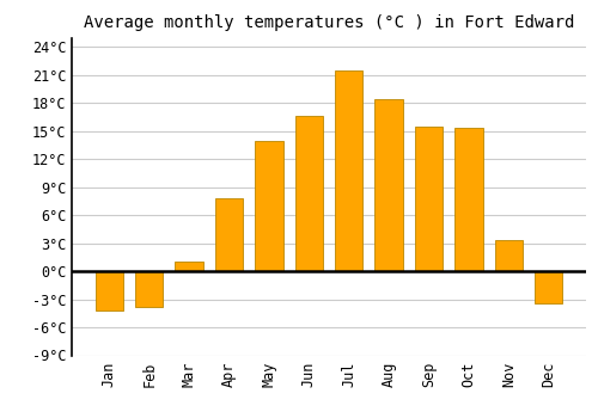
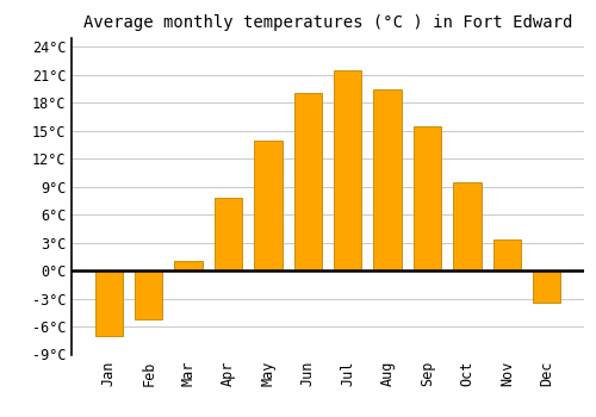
Jan: -4.2°C -> -7.0°C
Feb: -3.8°C -> -5.2°C
Jun: 16.6°C -> 19.0°C
Aug: 18.4°C -> 19.5°C
Oct: 15.4°C -> 9.5°C
